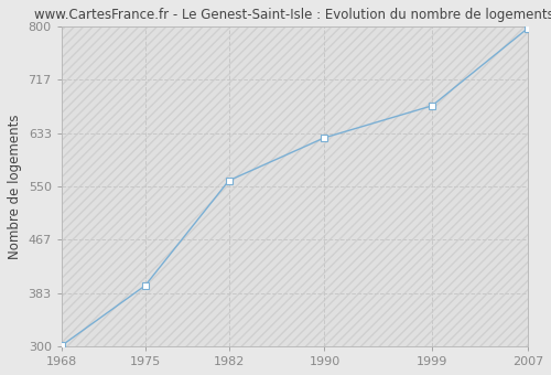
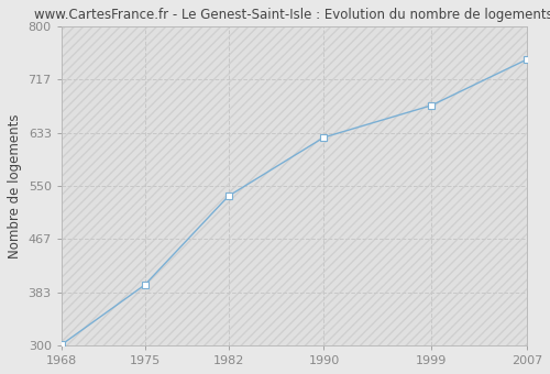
1982: 559 -> 534
2007: 797 -> 748
